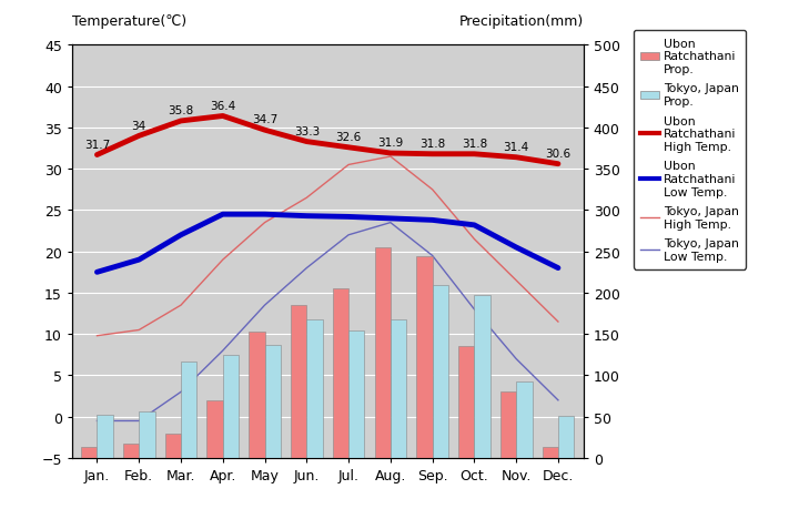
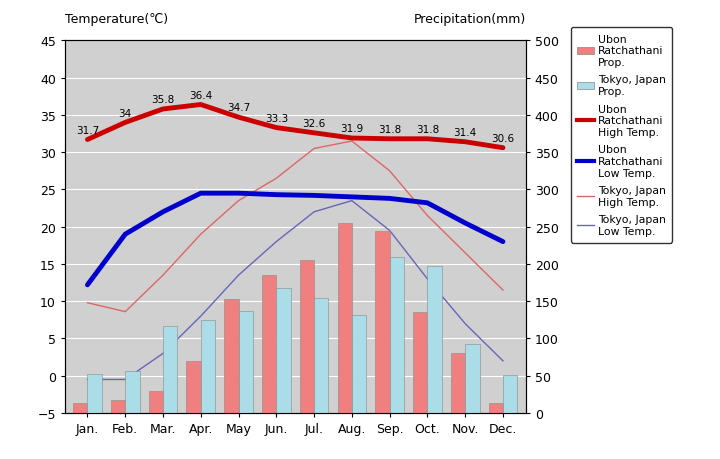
Ubon Ratchathani Low Temp./Jan.: 17.5 -> 12.2
Tokyo, Japan High Temp./Feb.: 10.5 -> 8.6
Tokyo, Japan Prop./Aug.: 168 -> 132
